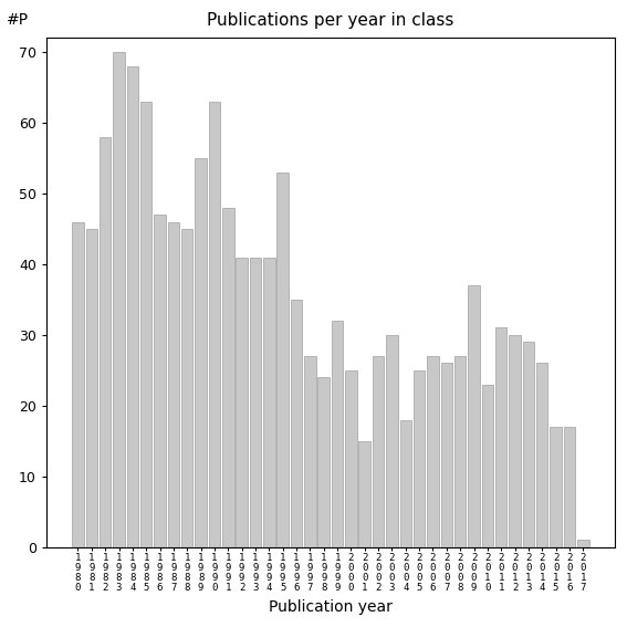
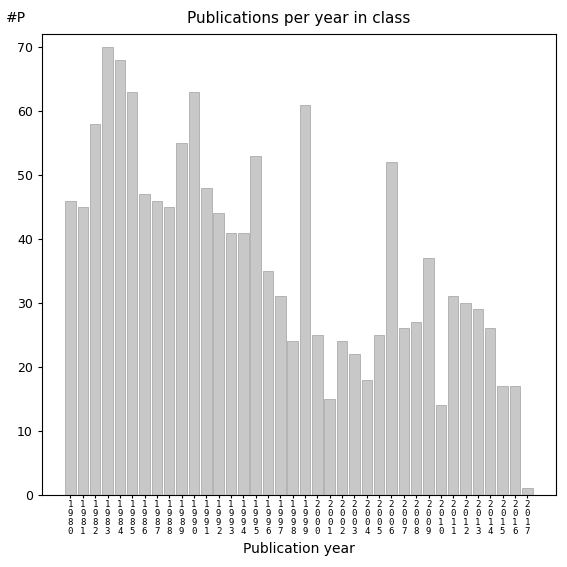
1 9 9 2: 41 -> 44
1 9 9 7: 27 -> 31
1 9 9 9: 32 -> 61
2 0 0 2: 27 -> 24
2 0 0 3: 30 -> 22
2 0 0 6: 27 -> 52
2 0 1 0: 23 -> 14
